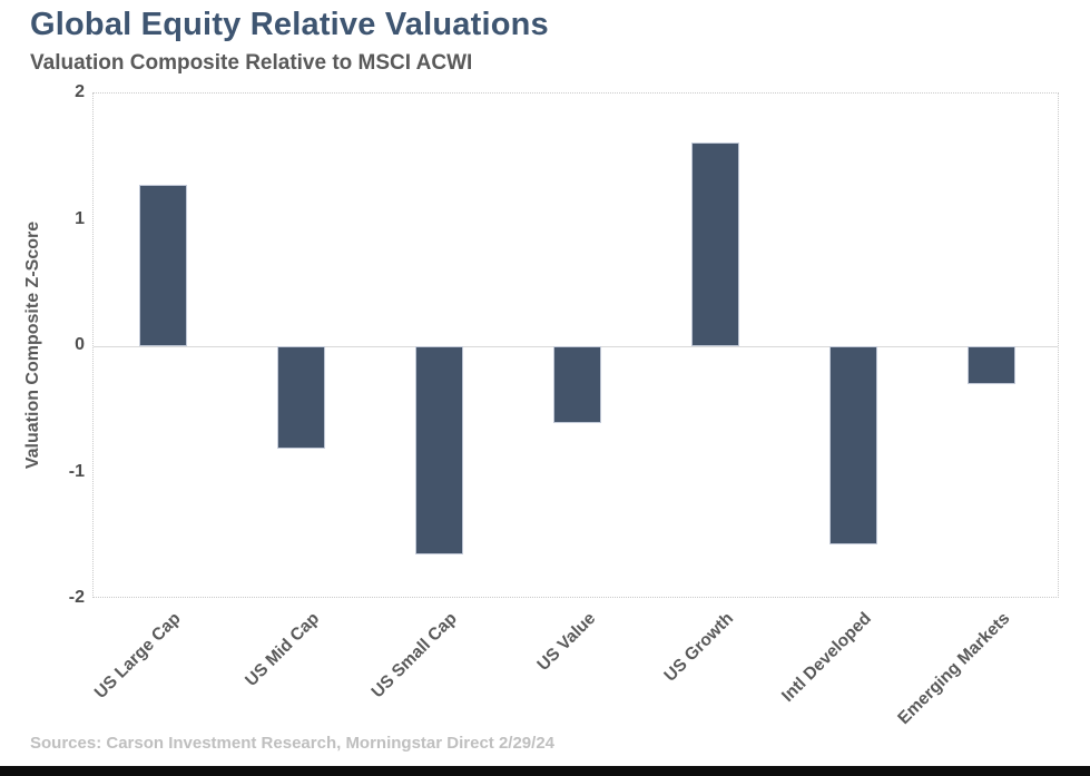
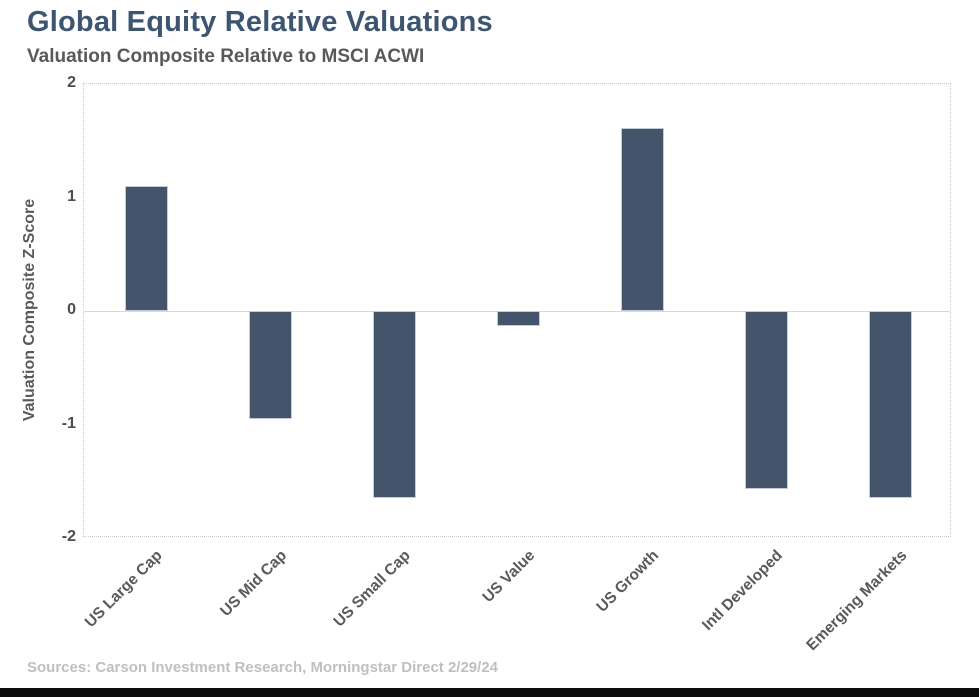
US Large Cap: 1.28 -> 1.10
US Mid Cap: -0.81 -> -0.95
US Value: -0.61 -> -0.13
Emerging Markets: -0.30 -> -1.65
